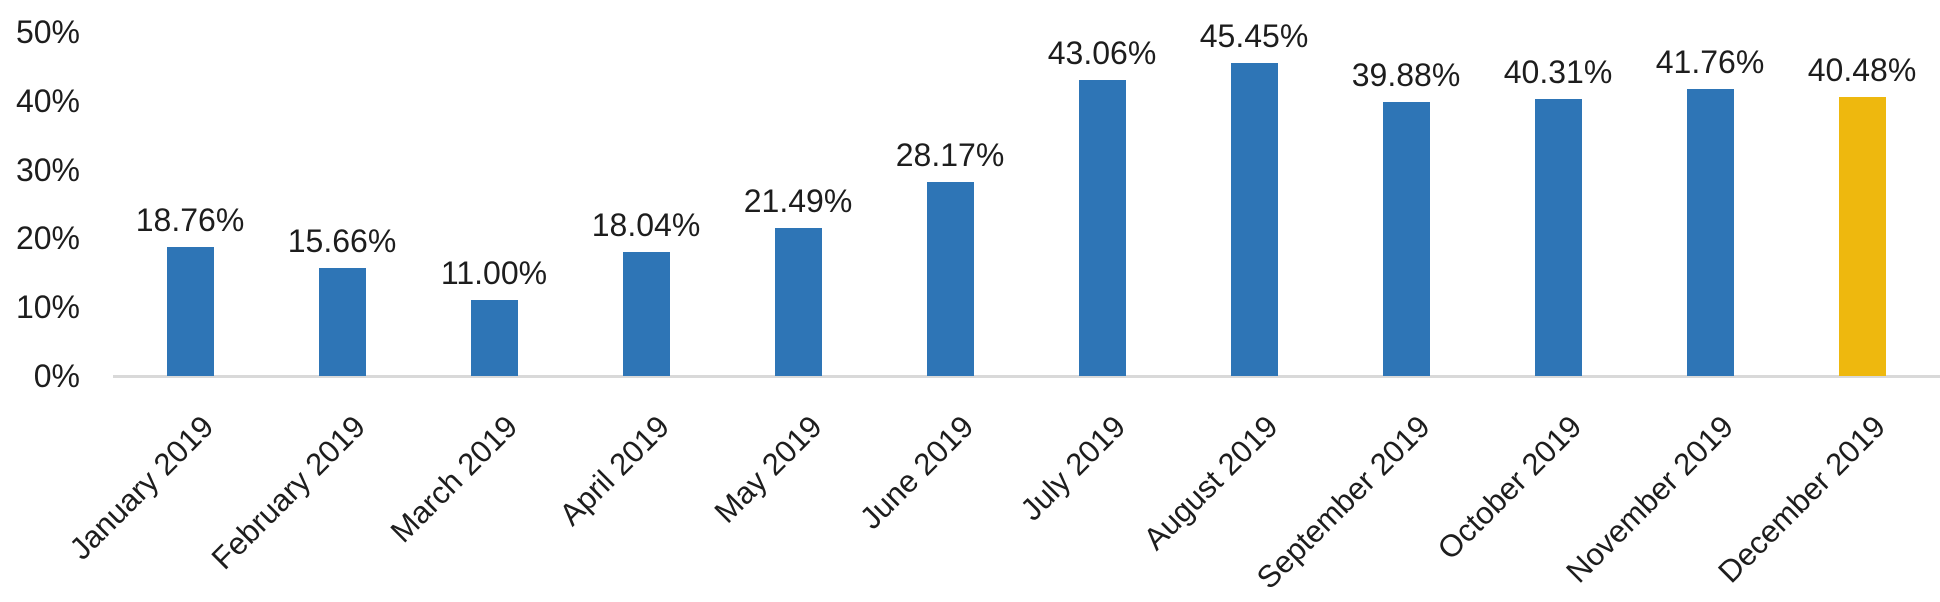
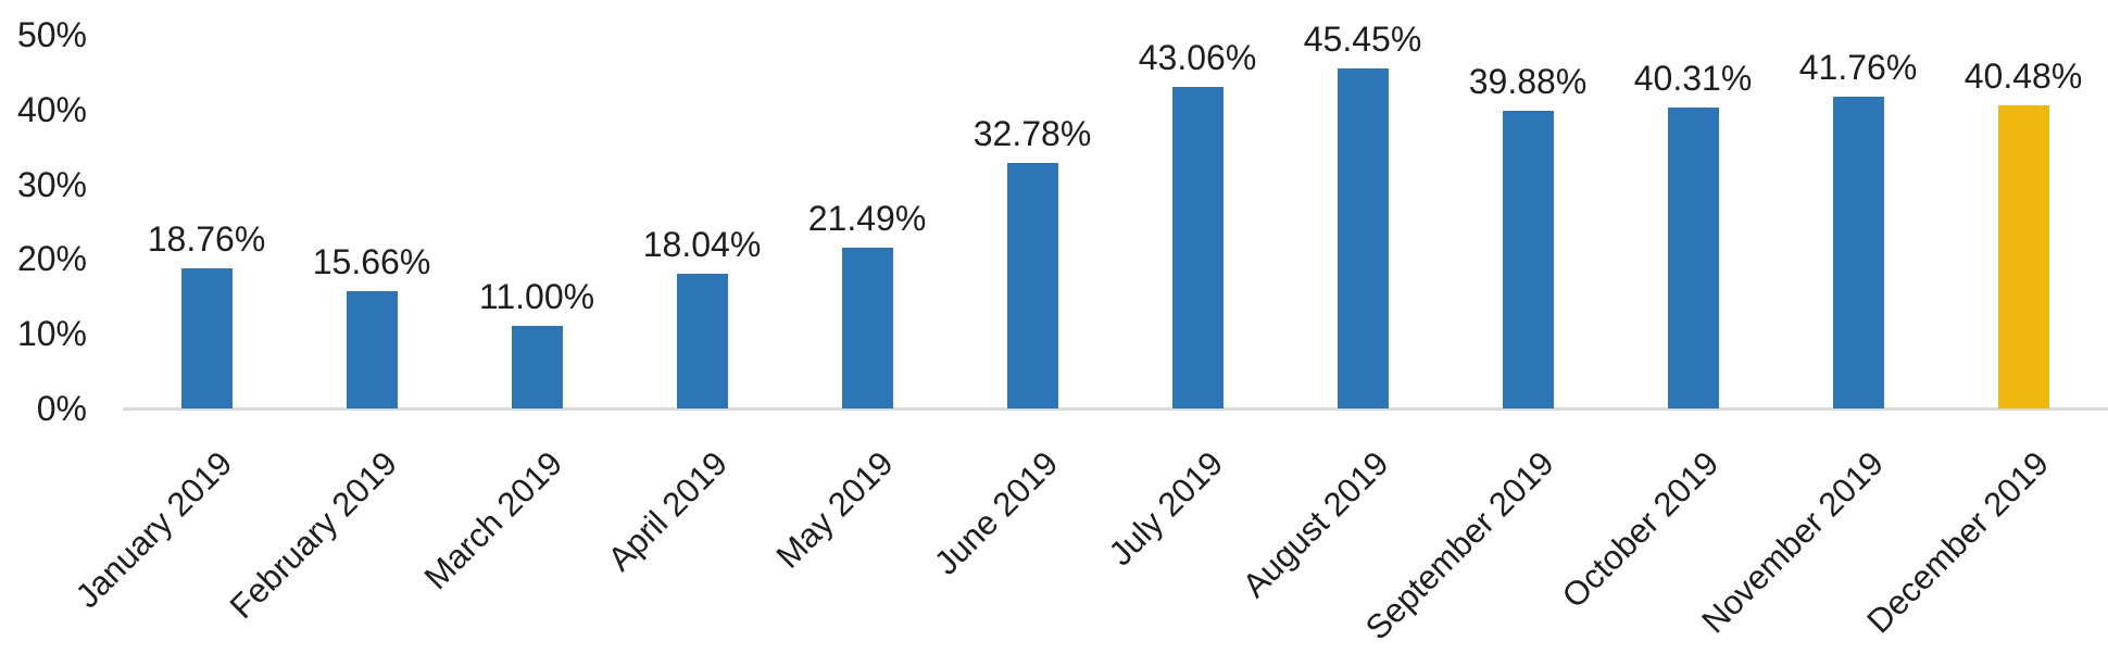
June 2019: 28.17% -> 32.78%
